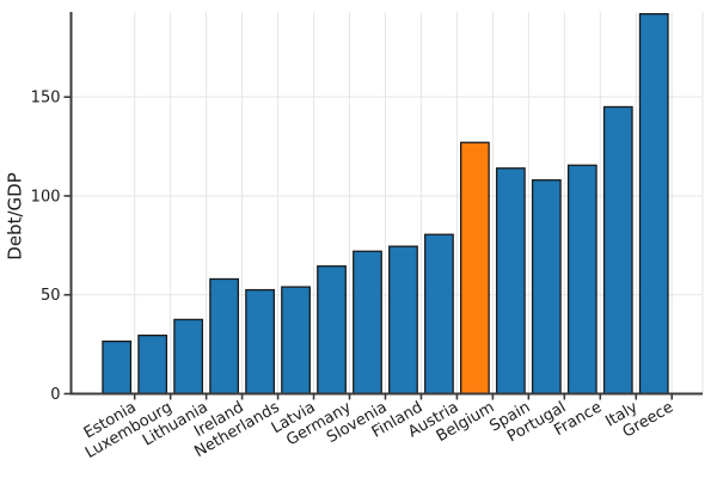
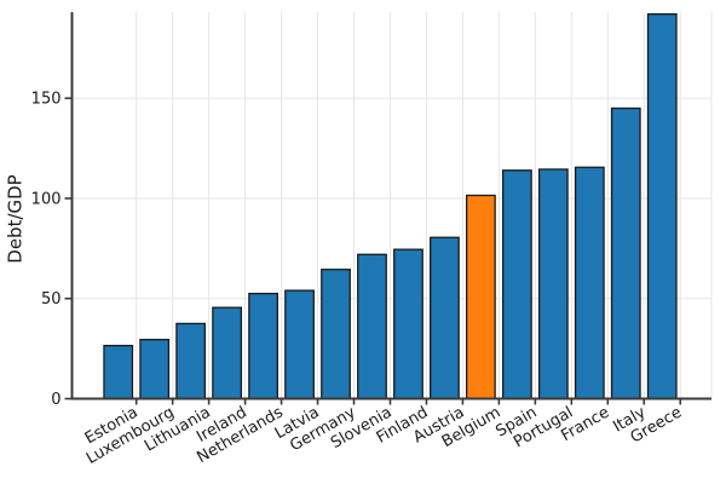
Ireland: 58 -> 46
Belgium: 127 -> 102
Portugal: 108 -> 114
